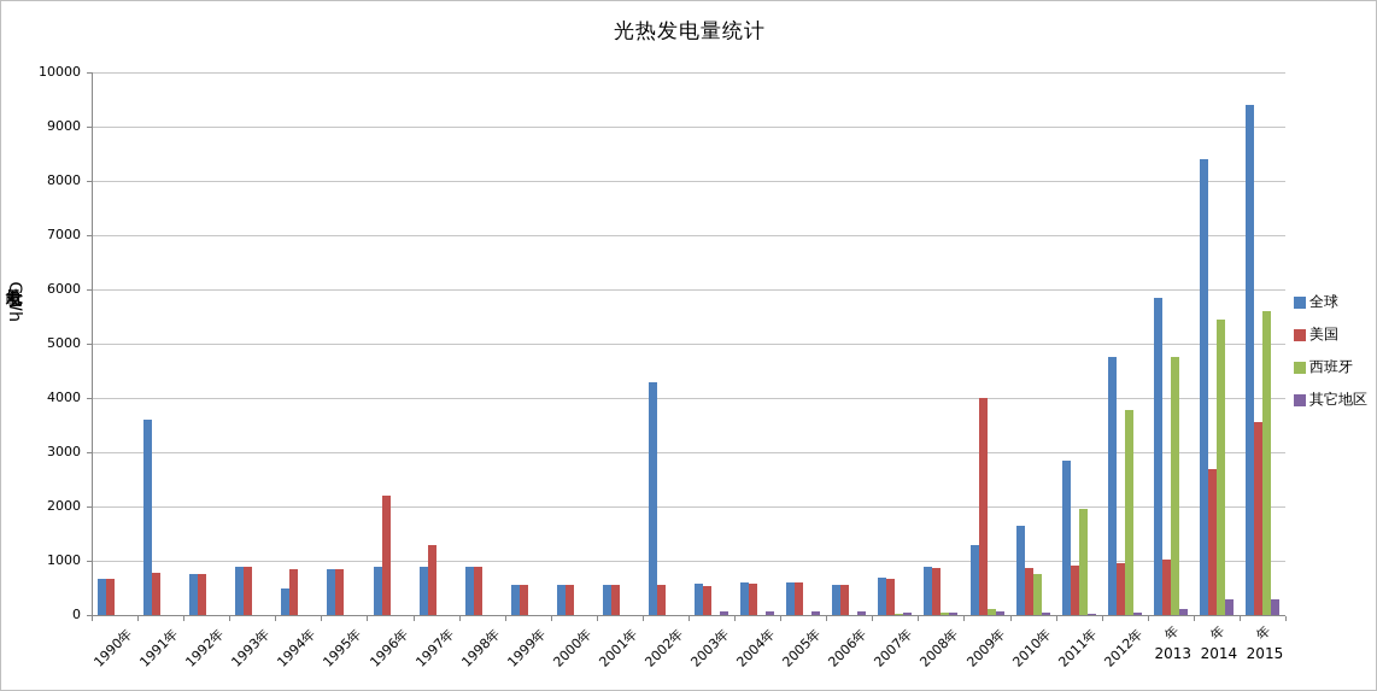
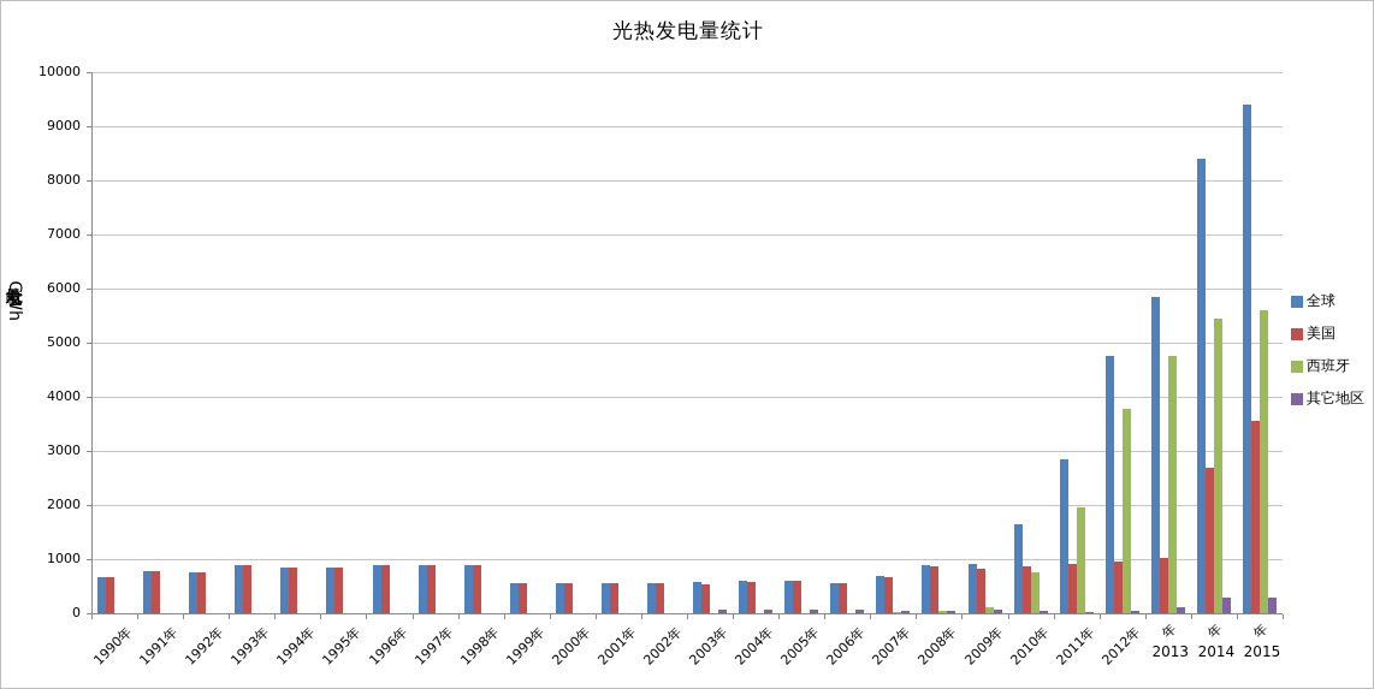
全球/1991年: 3600 -> 800
全球/1994年: 500 -> 800
美国/1996年: 2200 -> 900
美国/1997年: 1300 -> 900
全球/2002年: 4300 -> 600
全球/2009年: 1300 -> 900
美国/2009年: 4000 -> 800
